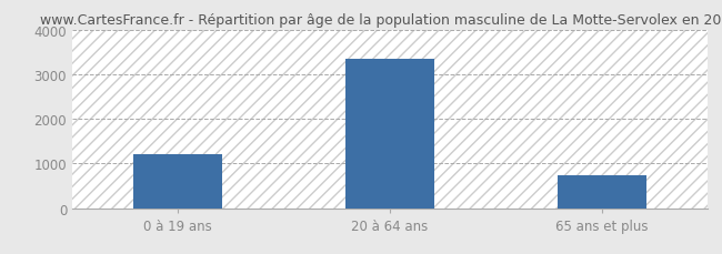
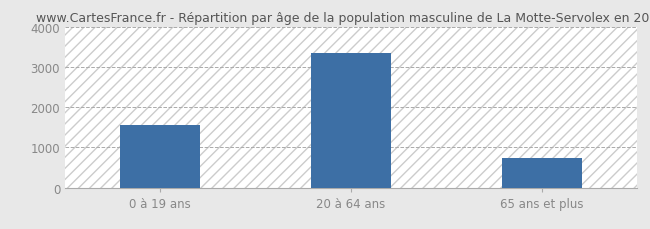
0 à 19 ans: 1200 -> 1550
